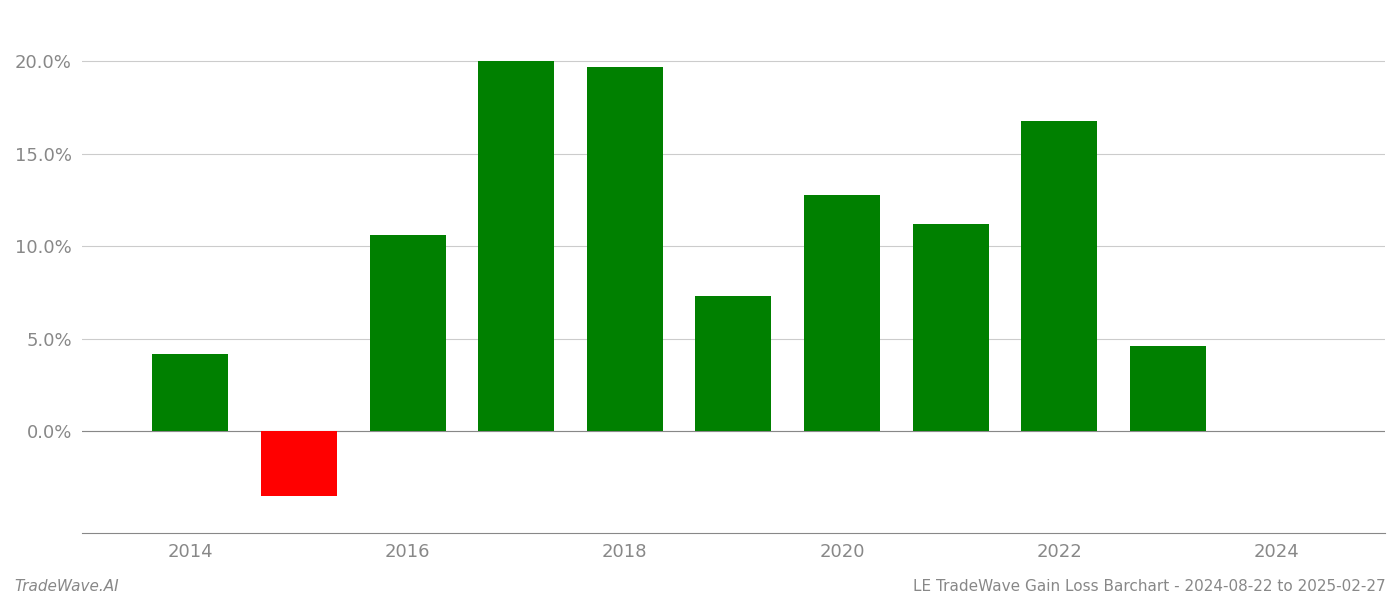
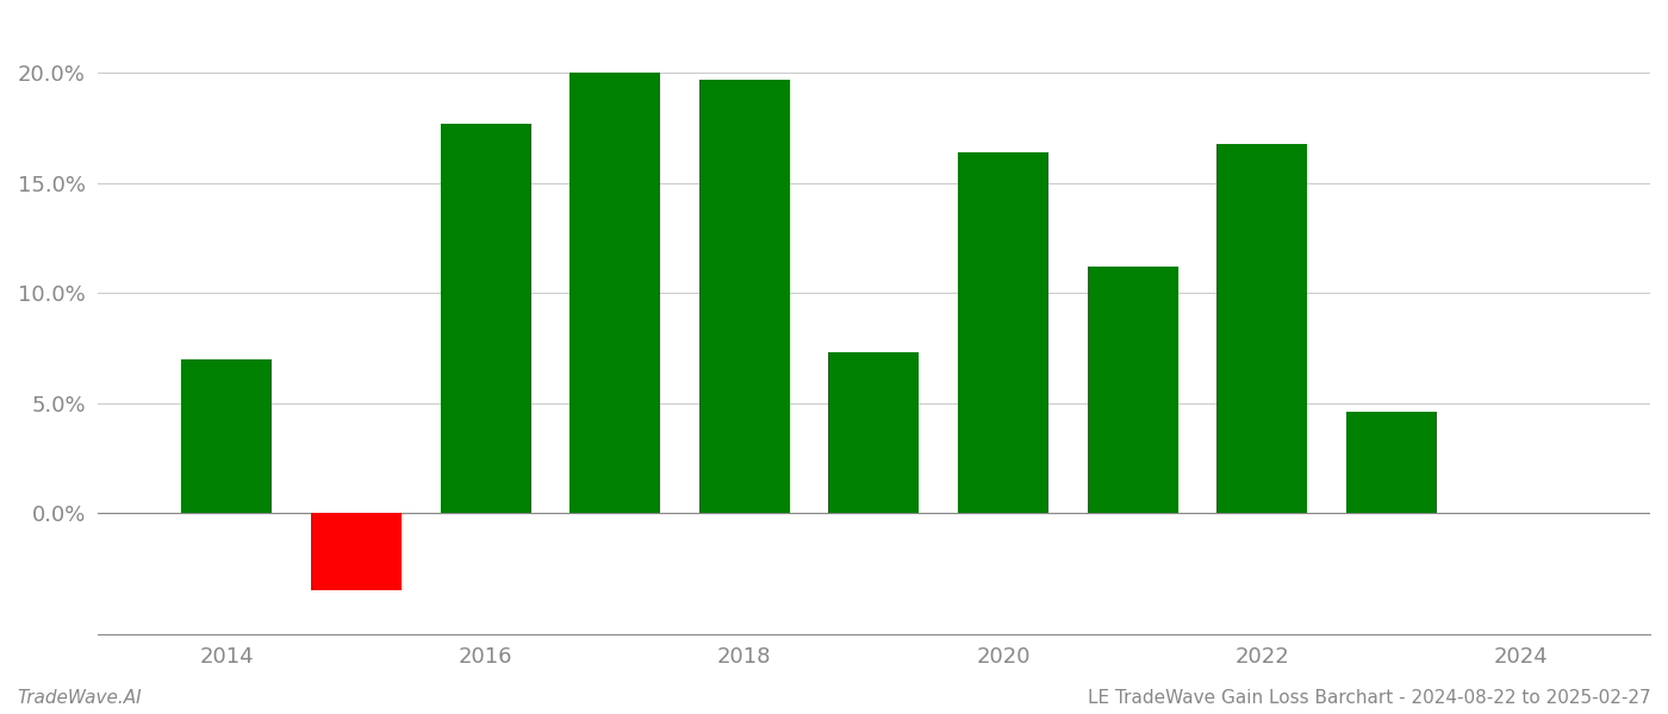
2014: 4.2% -> 7.0%
2016: 10.6% -> 17.7%
2020: 12.8% -> 16.4%
